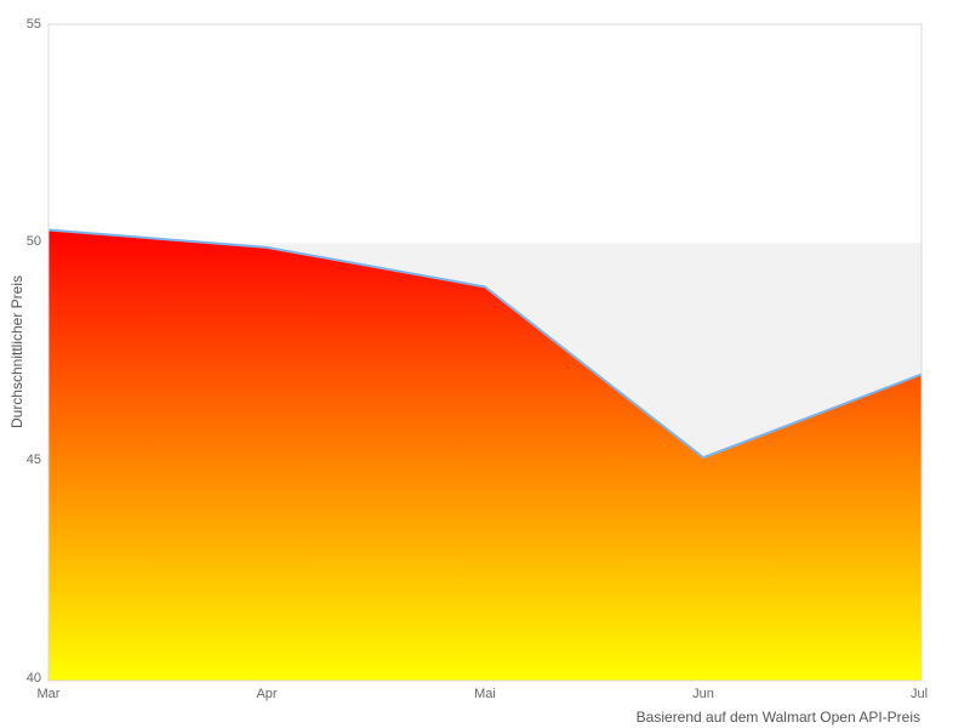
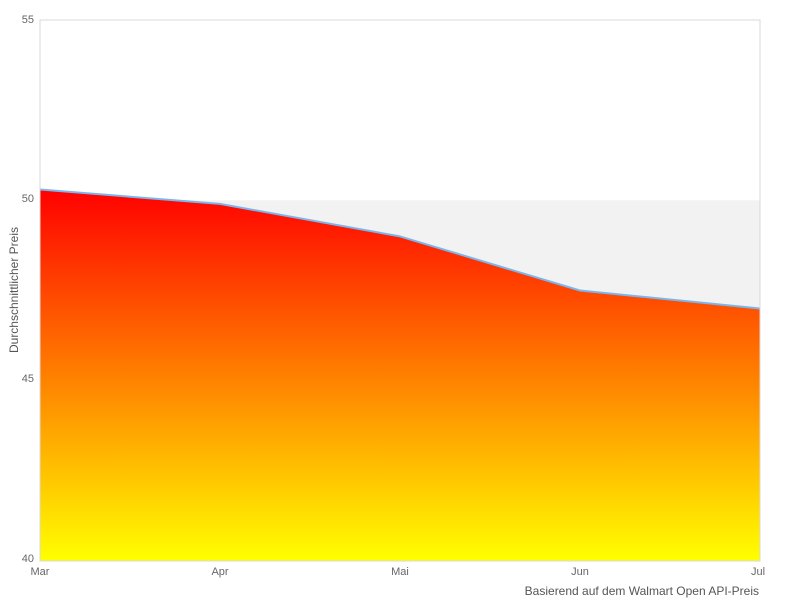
Jun: 45.1 -> 47.5
